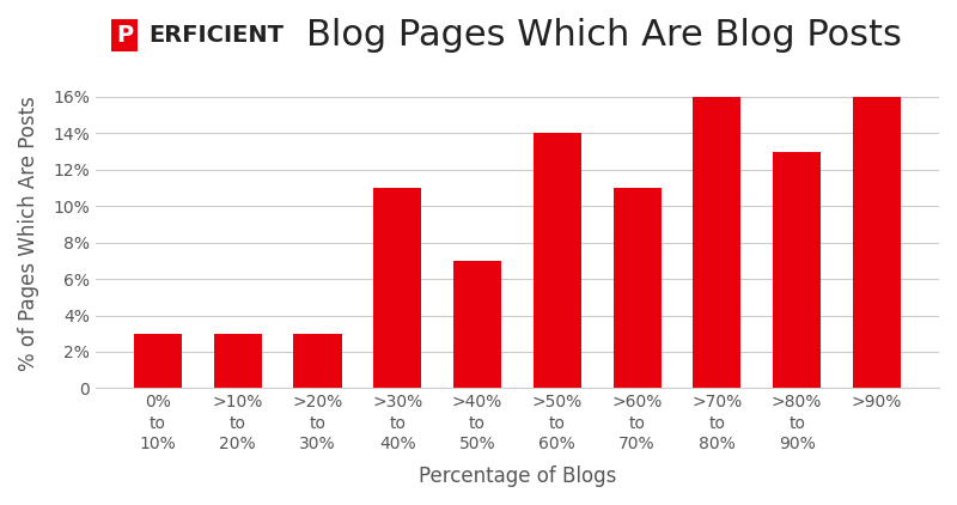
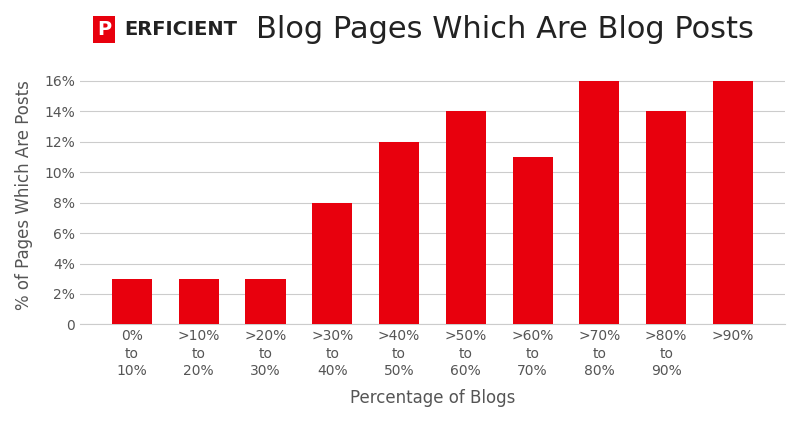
>30% to 40%: 11% -> 8%
>40% to 50%: 7% -> 12%
>80% to 90%: 13% -> 14%
